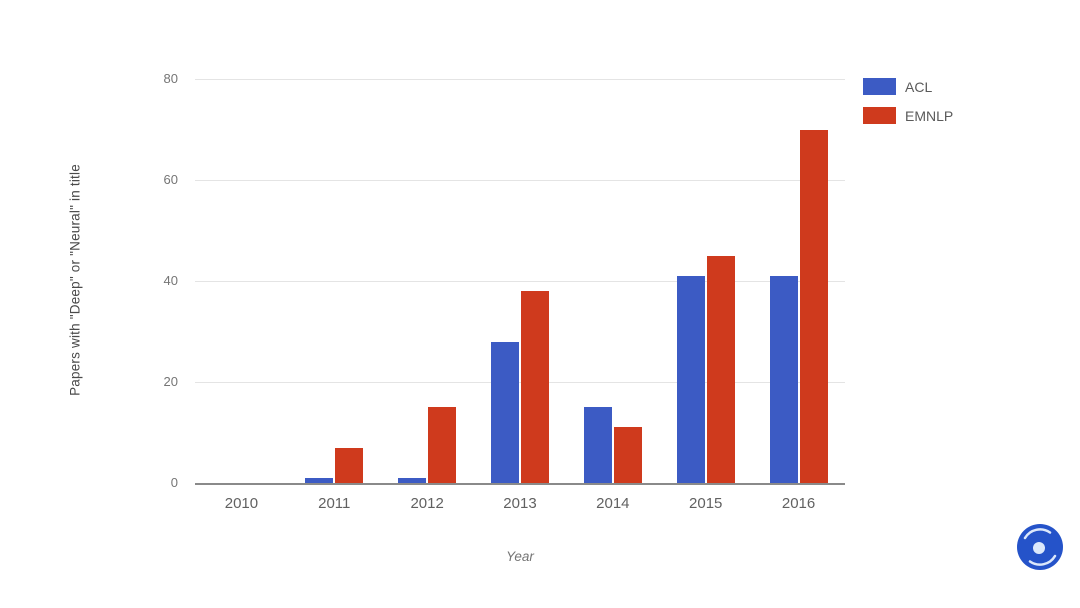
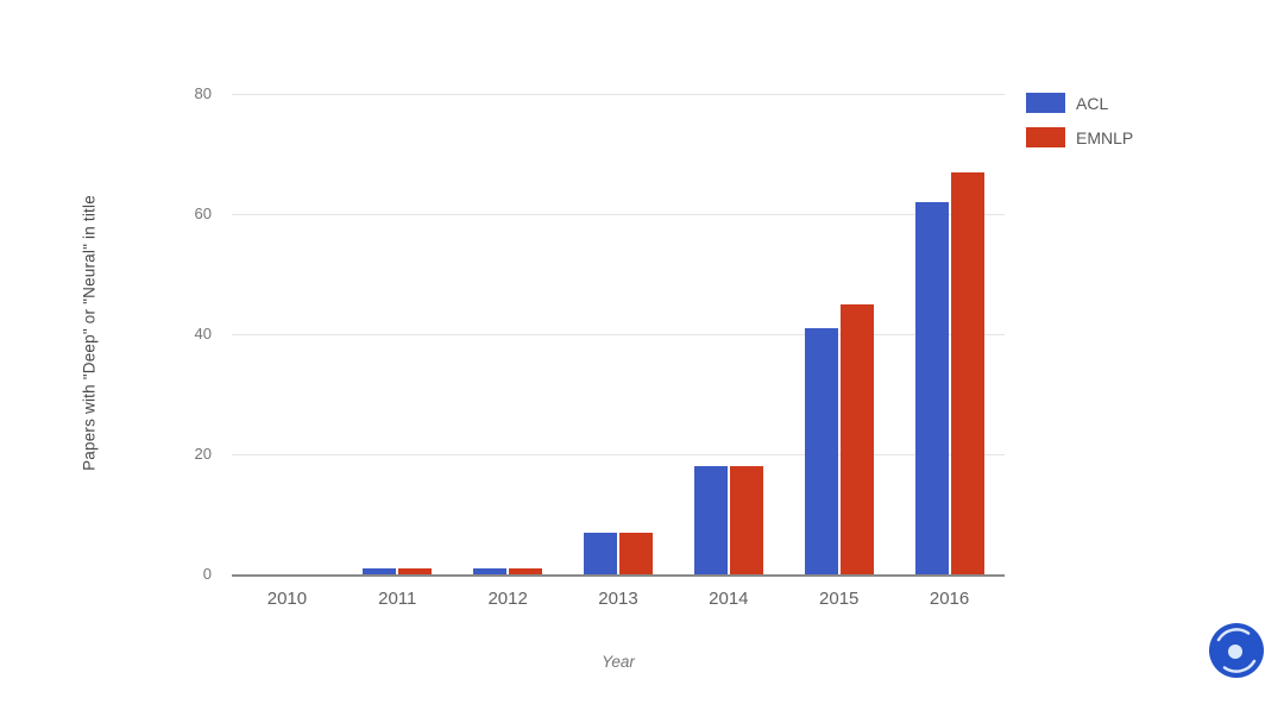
EMNLP/2011: 7 -> 1
EMNLP/2012: 15 -> 1
ACL/2013: 28 -> 7
EMNLP/2013: 38 -> 7
ACL/2014: 15 -> 18
EMNLP/2014: 11 -> 18
ACL/2016: 41 -> 62
EMNLP/2016: 70 -> 67
